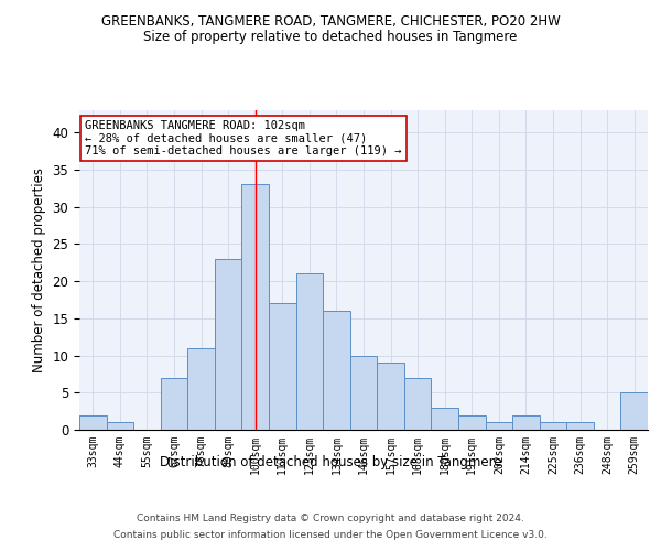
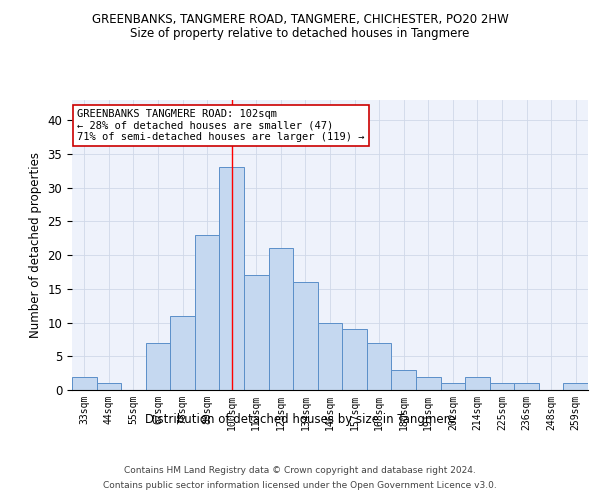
259sqm: 5 -> 1
